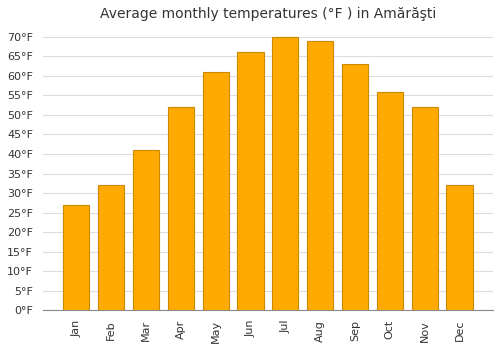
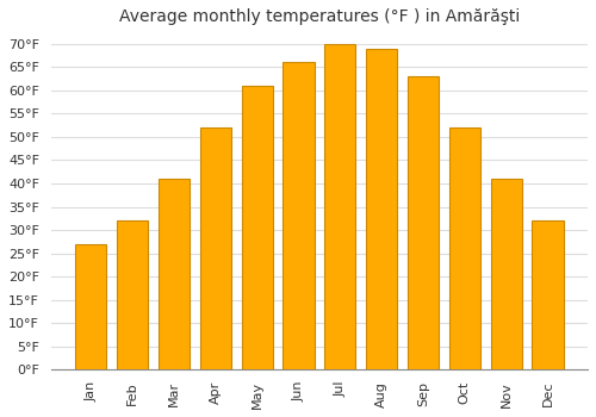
Oct: 56°F -> 52°F
Nov: 52°F -> 41°F
